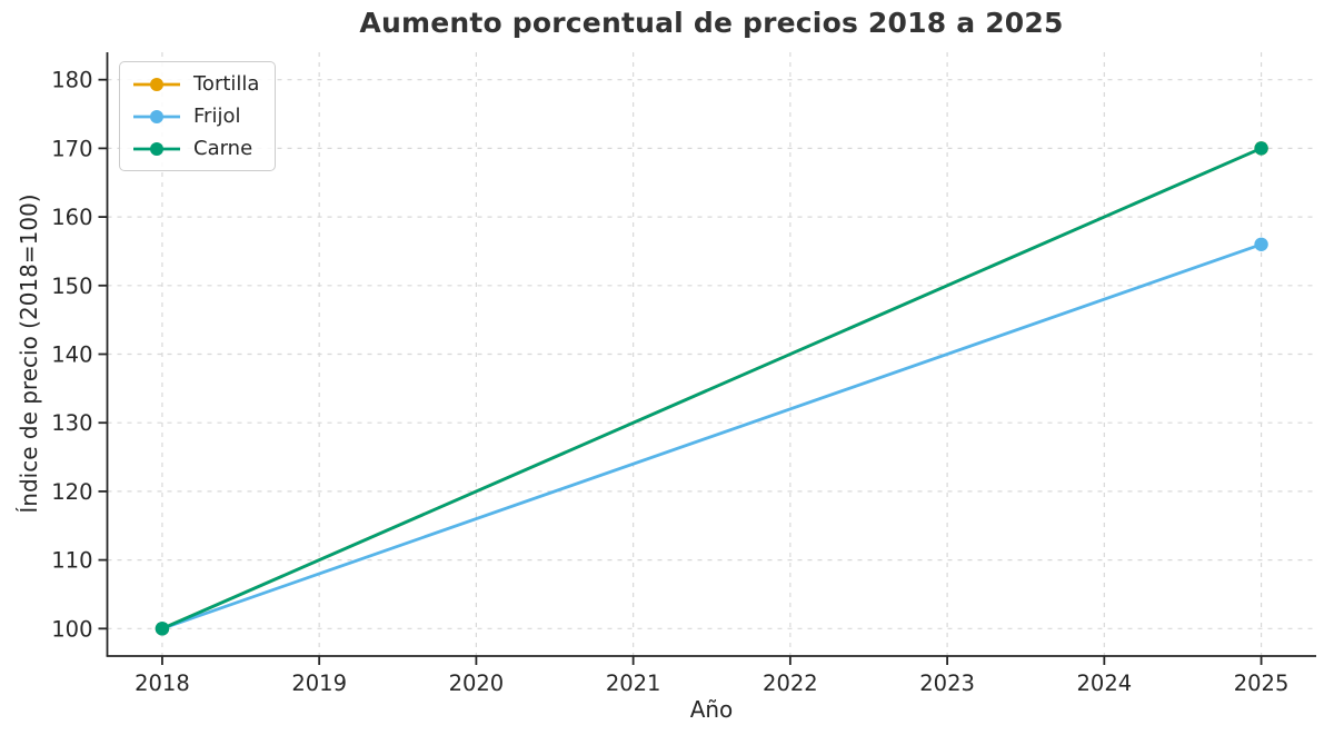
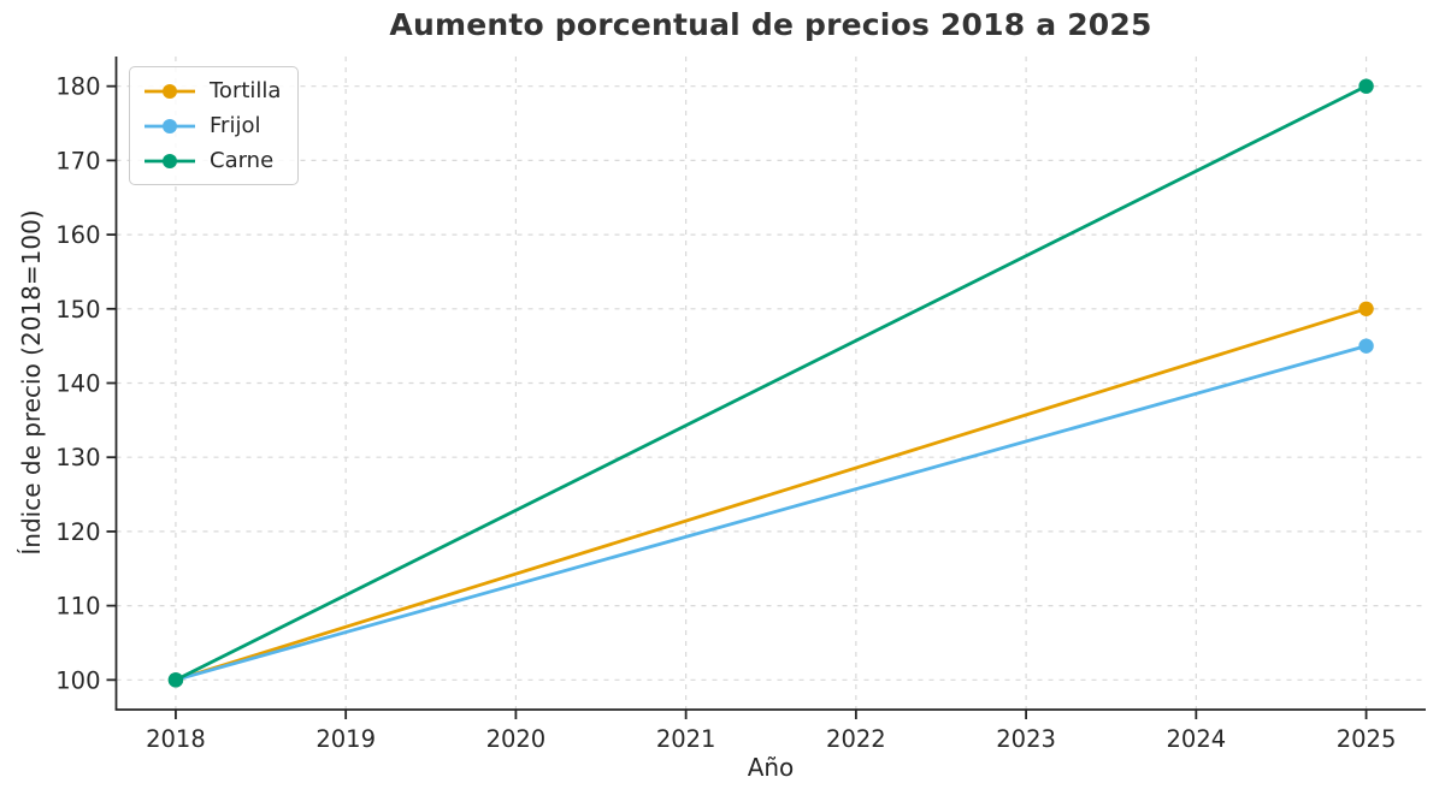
Tortilla/2025: 170 -> 150
Frijol/2025: 156 -> 145
Carne/2025: 170 -> 180
